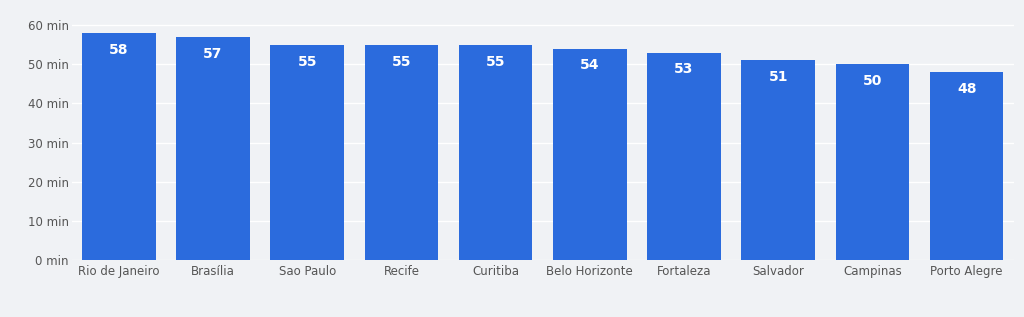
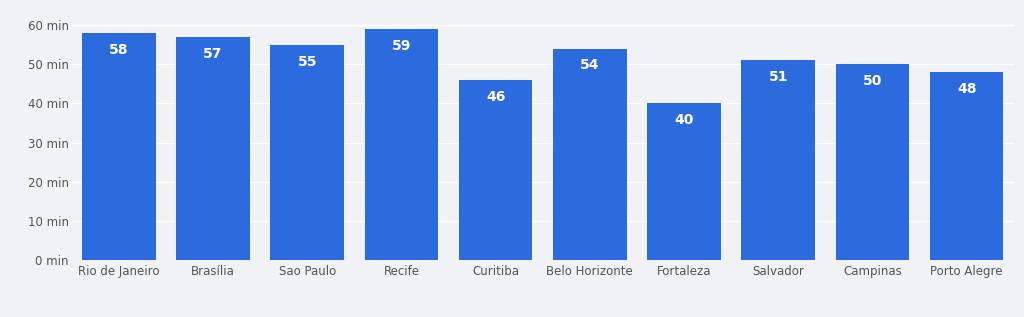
Recife: 55 -> 59
Curitiba: 55 -> 46
Fortaleza: 53 -> 40
